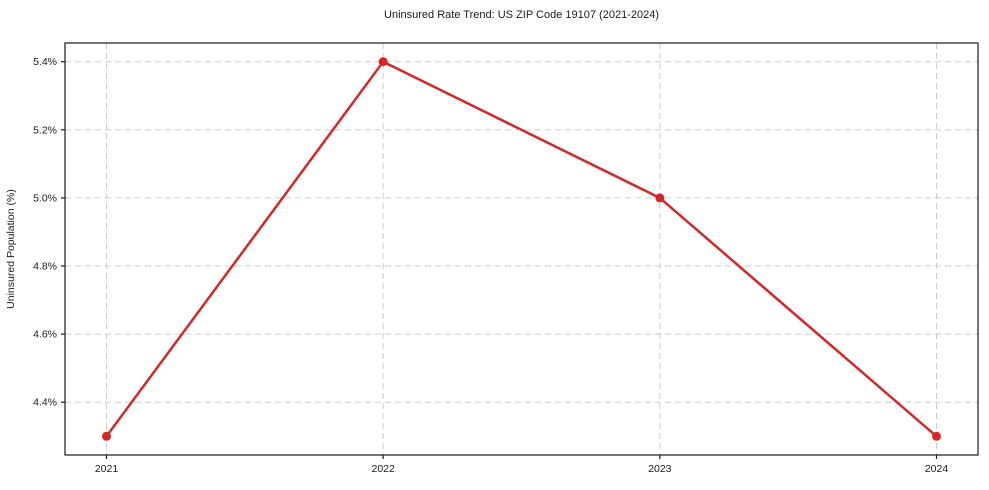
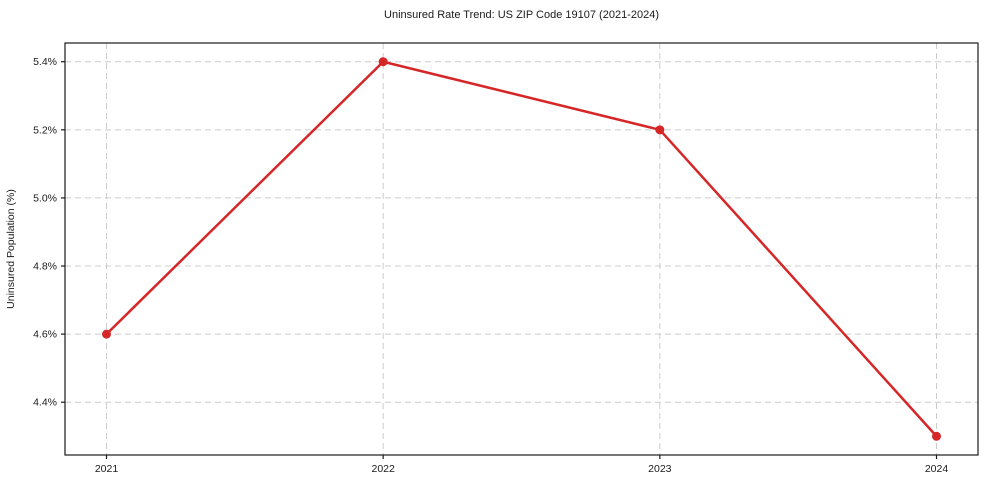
2021: 4.3% -> 4.6%
2023: 5.0% -> 5.2%
